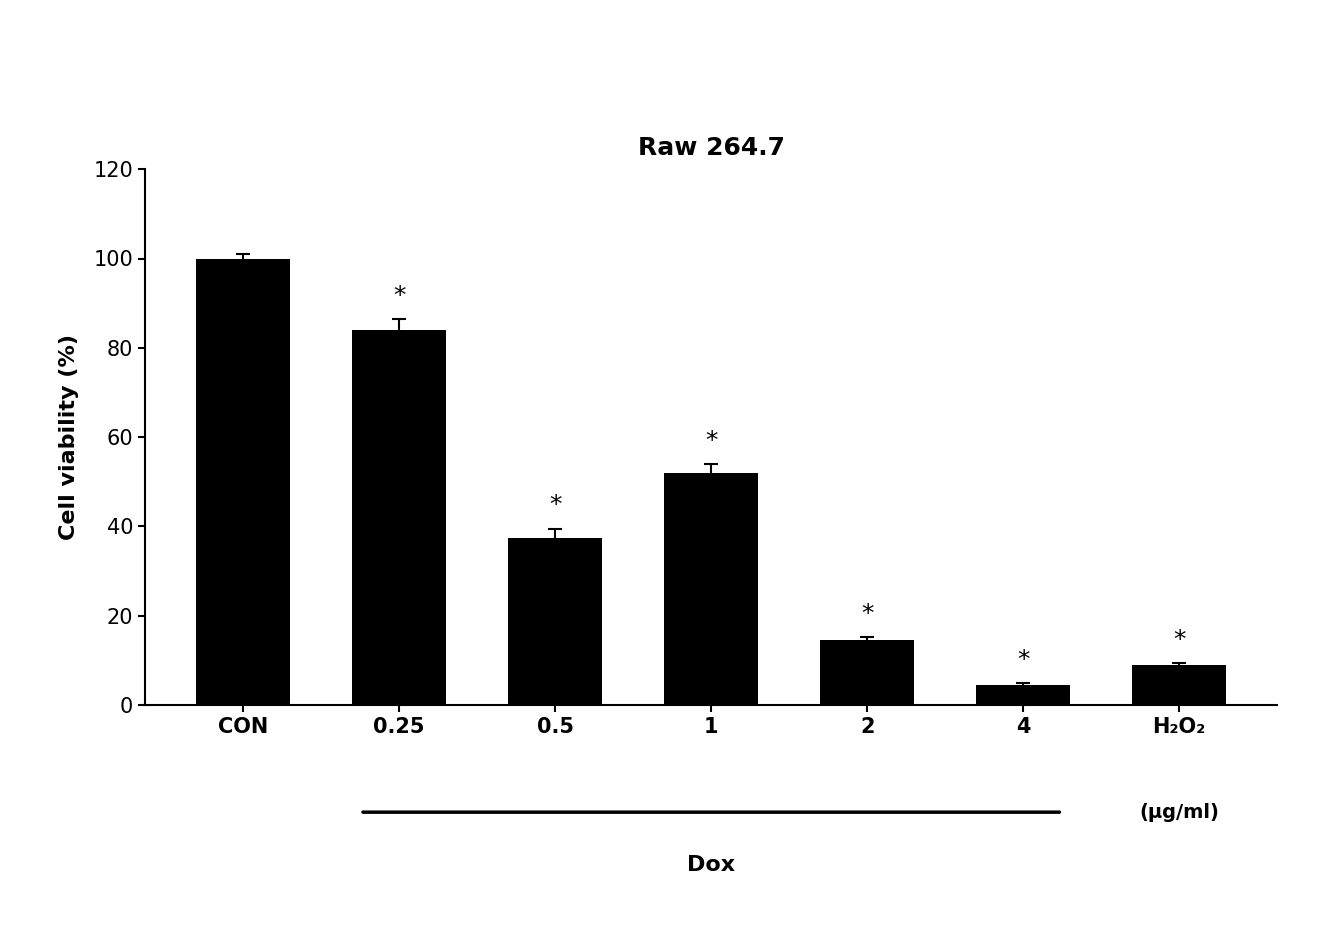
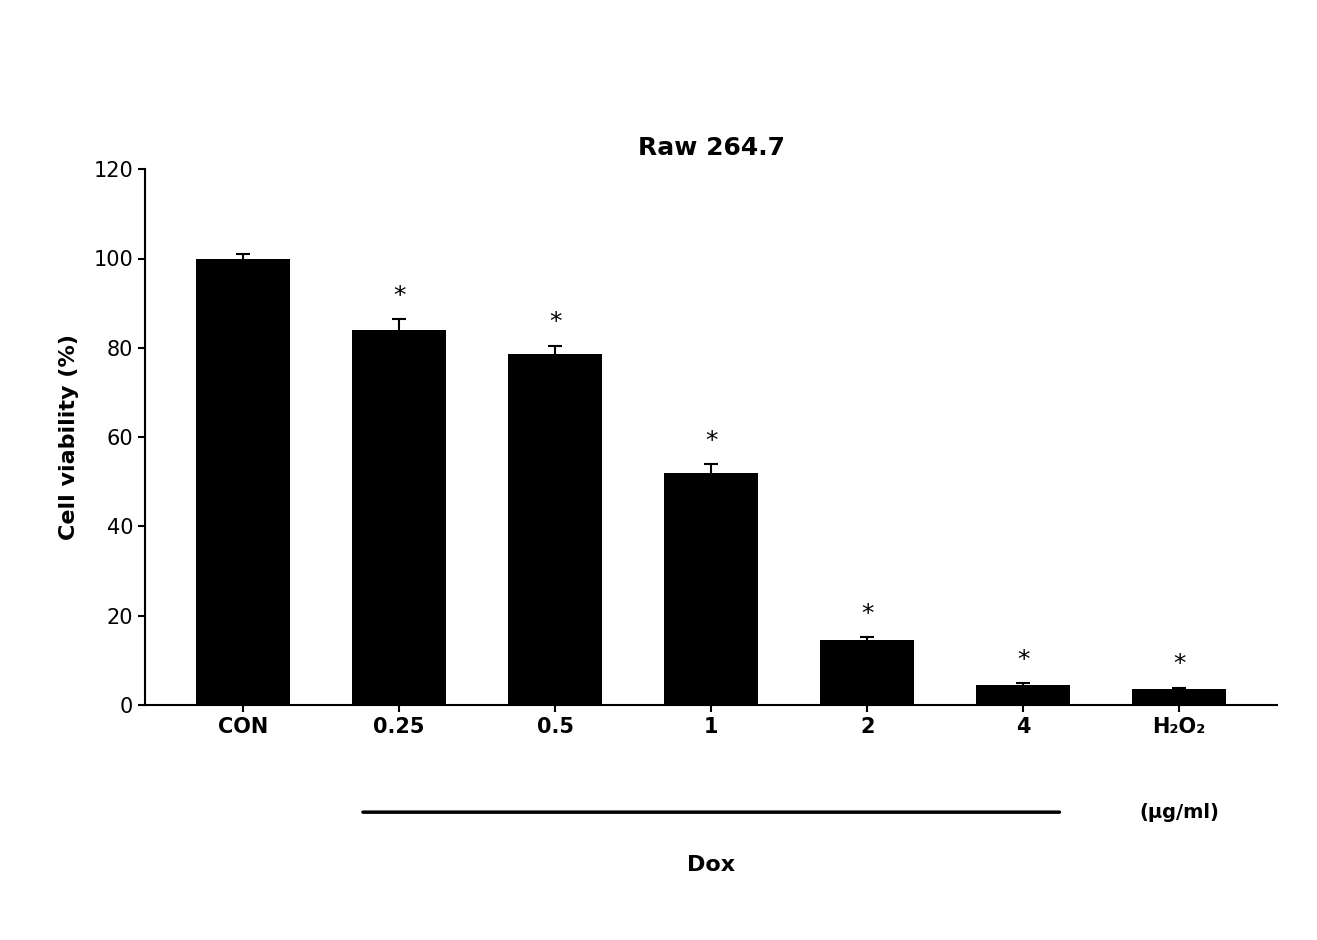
0.5: 37.5 -> 78.5
H₂O₂: 9.0 -> 3.5
